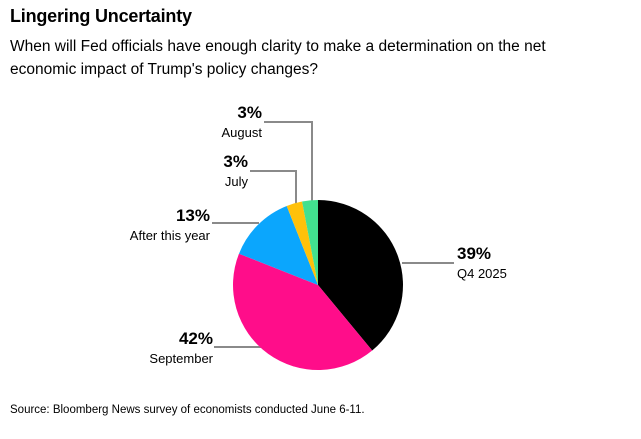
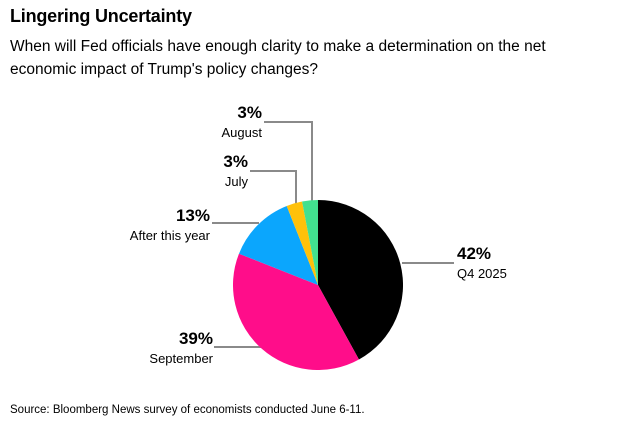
Q4 2025: 39% -> 42%
September: 42% -> 39%
